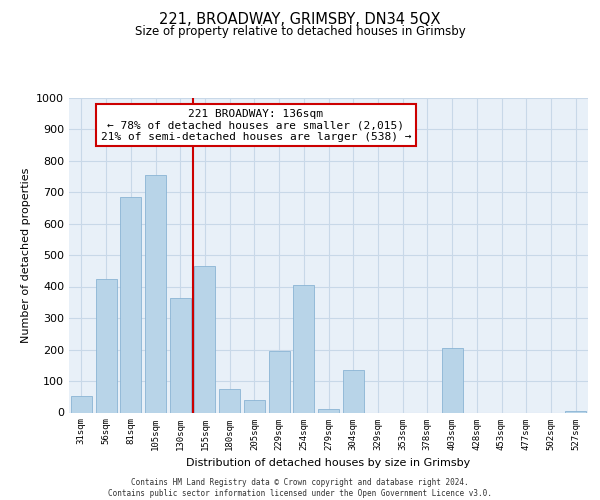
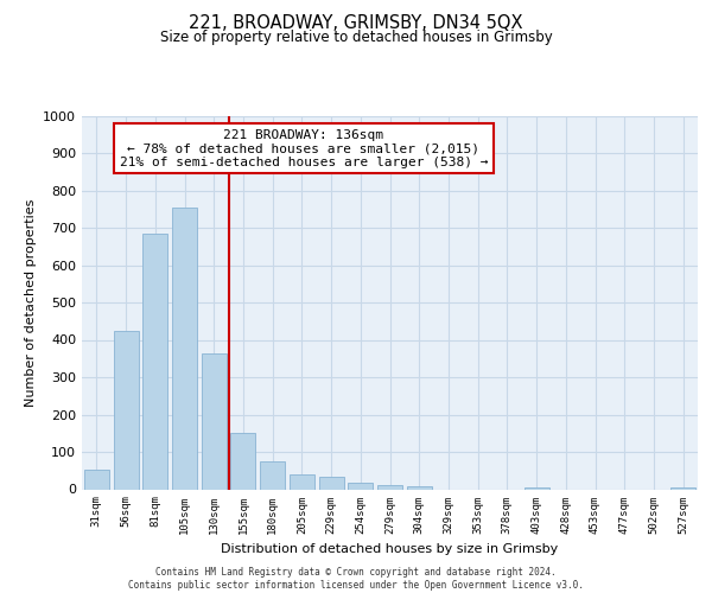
155sqm: 465 -> 152
229sqm: 195 -> 32
254sqm: 405 -> 18
304sqm: 135 -> 8
403sqm: 205 -> 5
